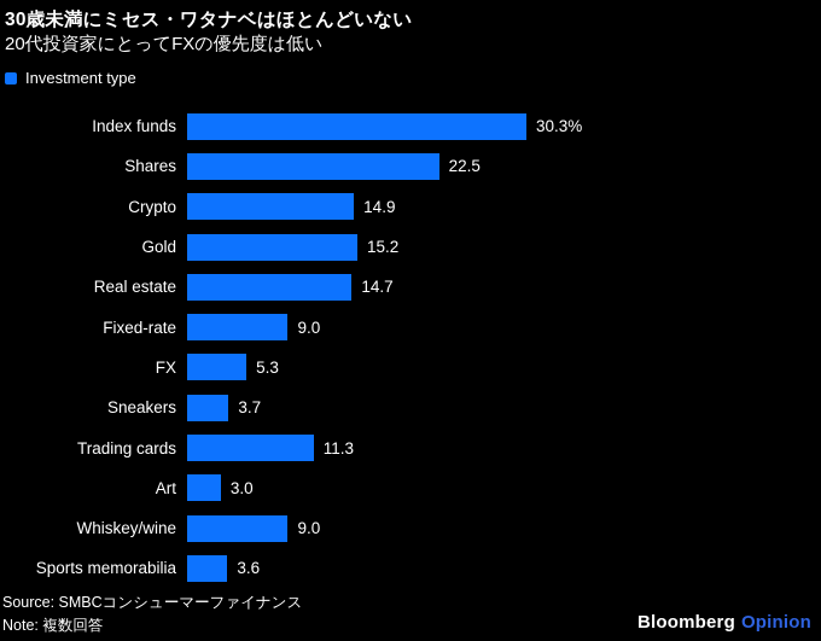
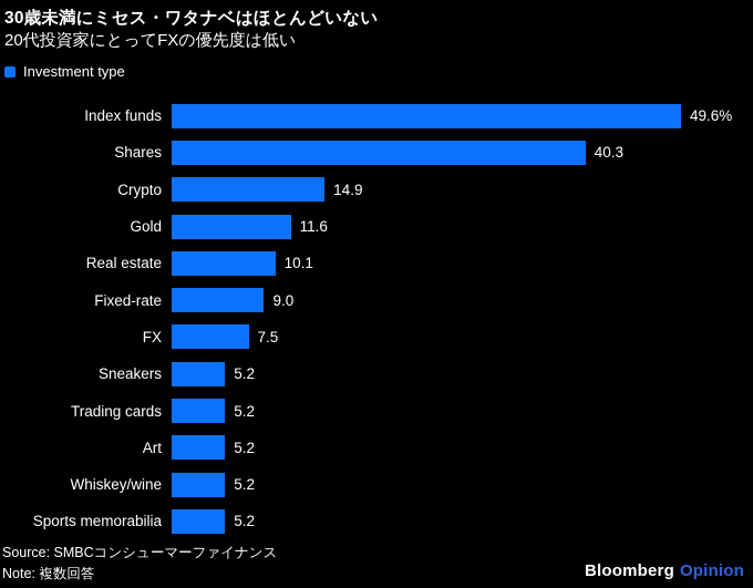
Index funds: 30.3% -> 49.6%
Shares: 22.5 -> 40.3
Gold: 15.2 -> 11.6
Real estate: 14.7 -> 10.1
FX: 5.3 -> 7.5
Sneakers: 3.7 -> 5.2
Trading cards: 11.3 -> 5.2
Art: 3.0 -> 5.2
Whiskey/wine: 9.0 -> 5.2
Sports memorabilia: 3.6 -> 5.2
